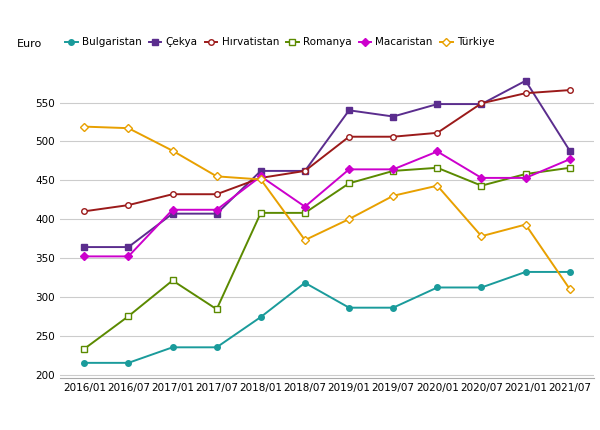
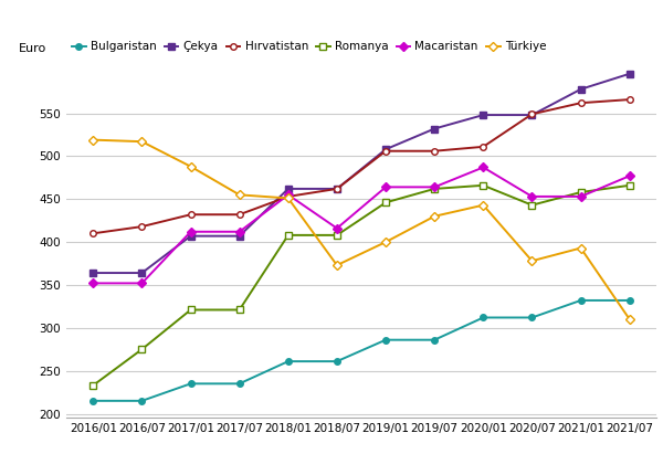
Romanya/2017/07: 284 -> 321
Bulgaristan/2018/01: 274 -> 261
Bulgaristan/2018/07: 318 -> 261
Çekya/2019/01: 540 -> 508
Çekya/2021/07: 488 -> 596
